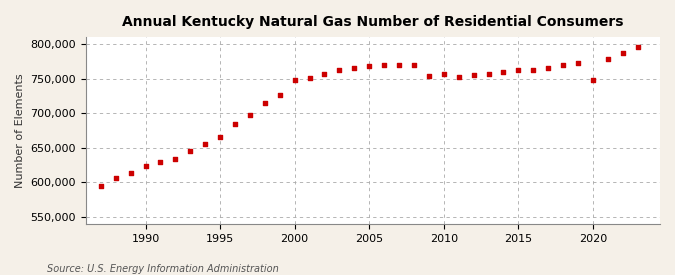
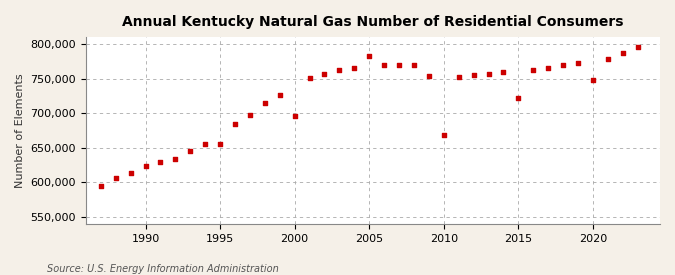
1995: 665,000 -> 656,000
2000: 748,000 -> 696,000
2005: 768,000 -> 782,000
2010: 756,000 -> 668,000
2015: 762,000 -> 722,000
